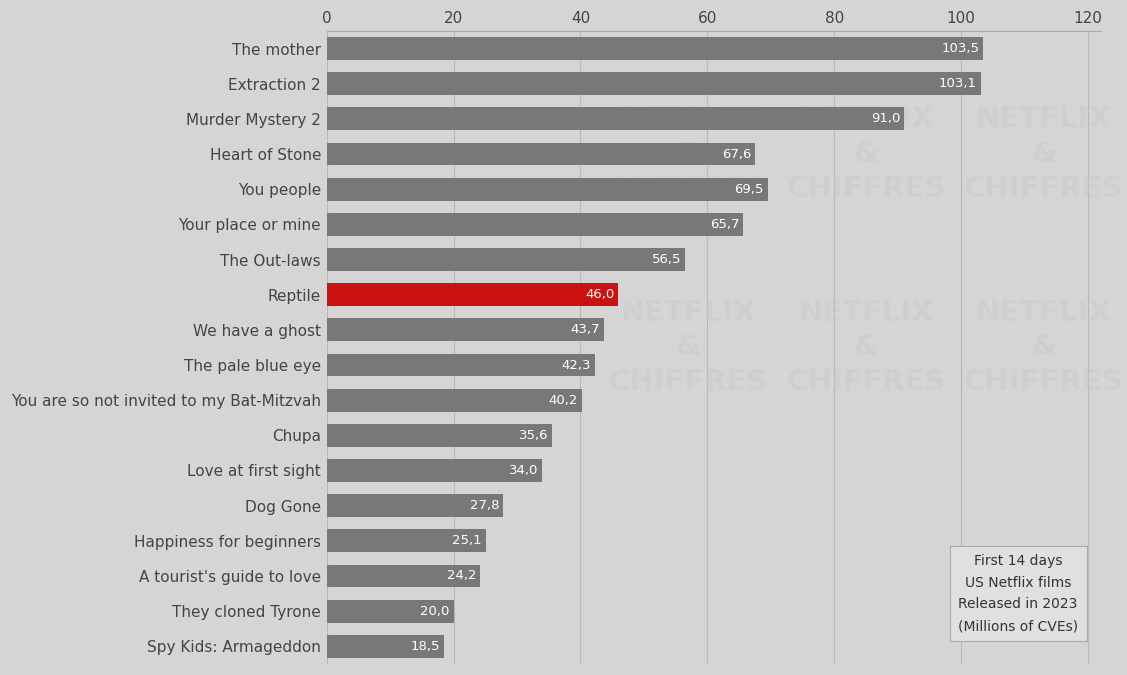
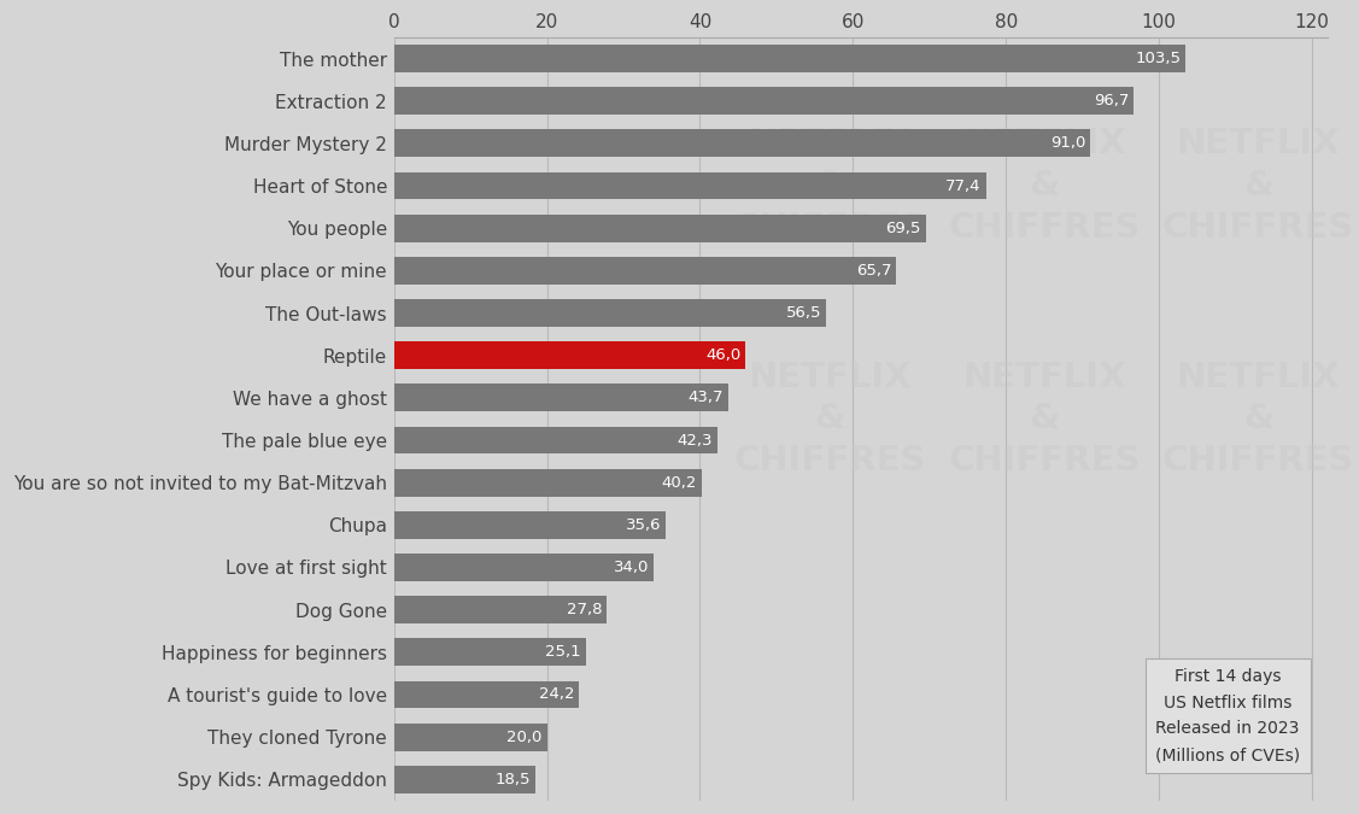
Extraction 2: 103,1 -> 96,7
Heart of Stone: 67.6 -> 77.4
